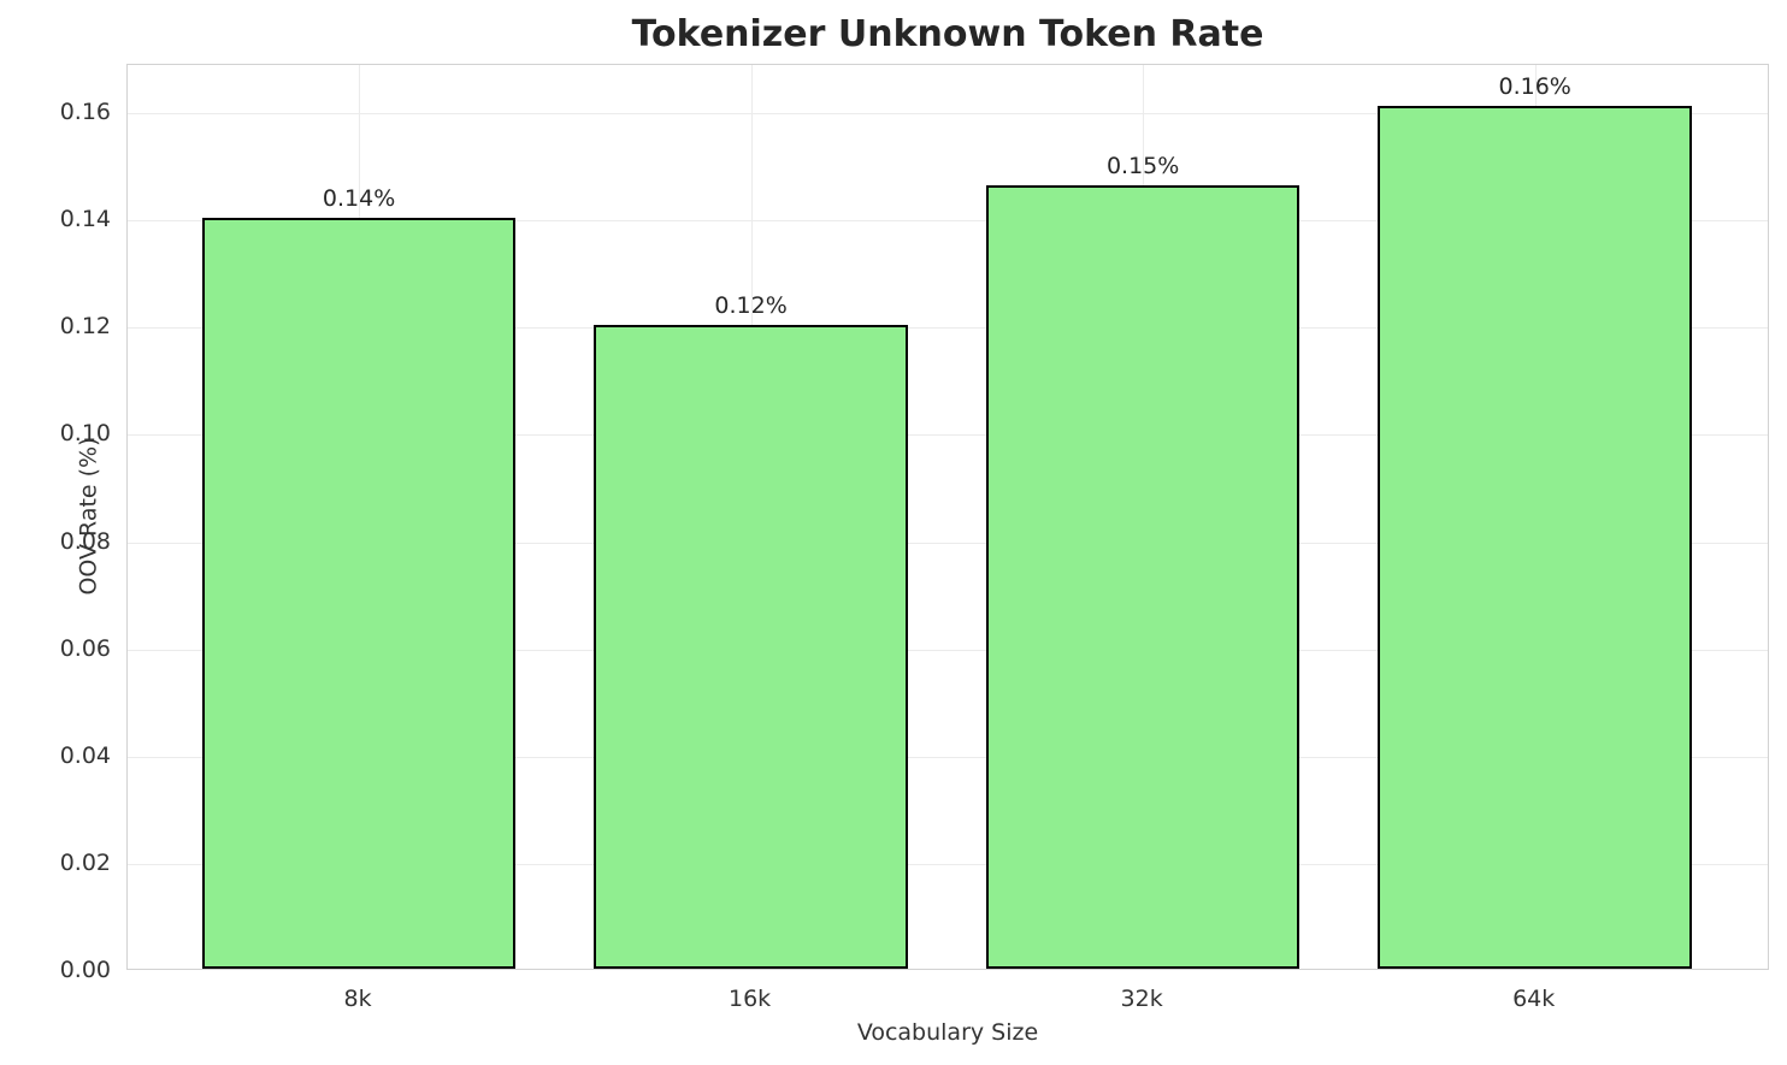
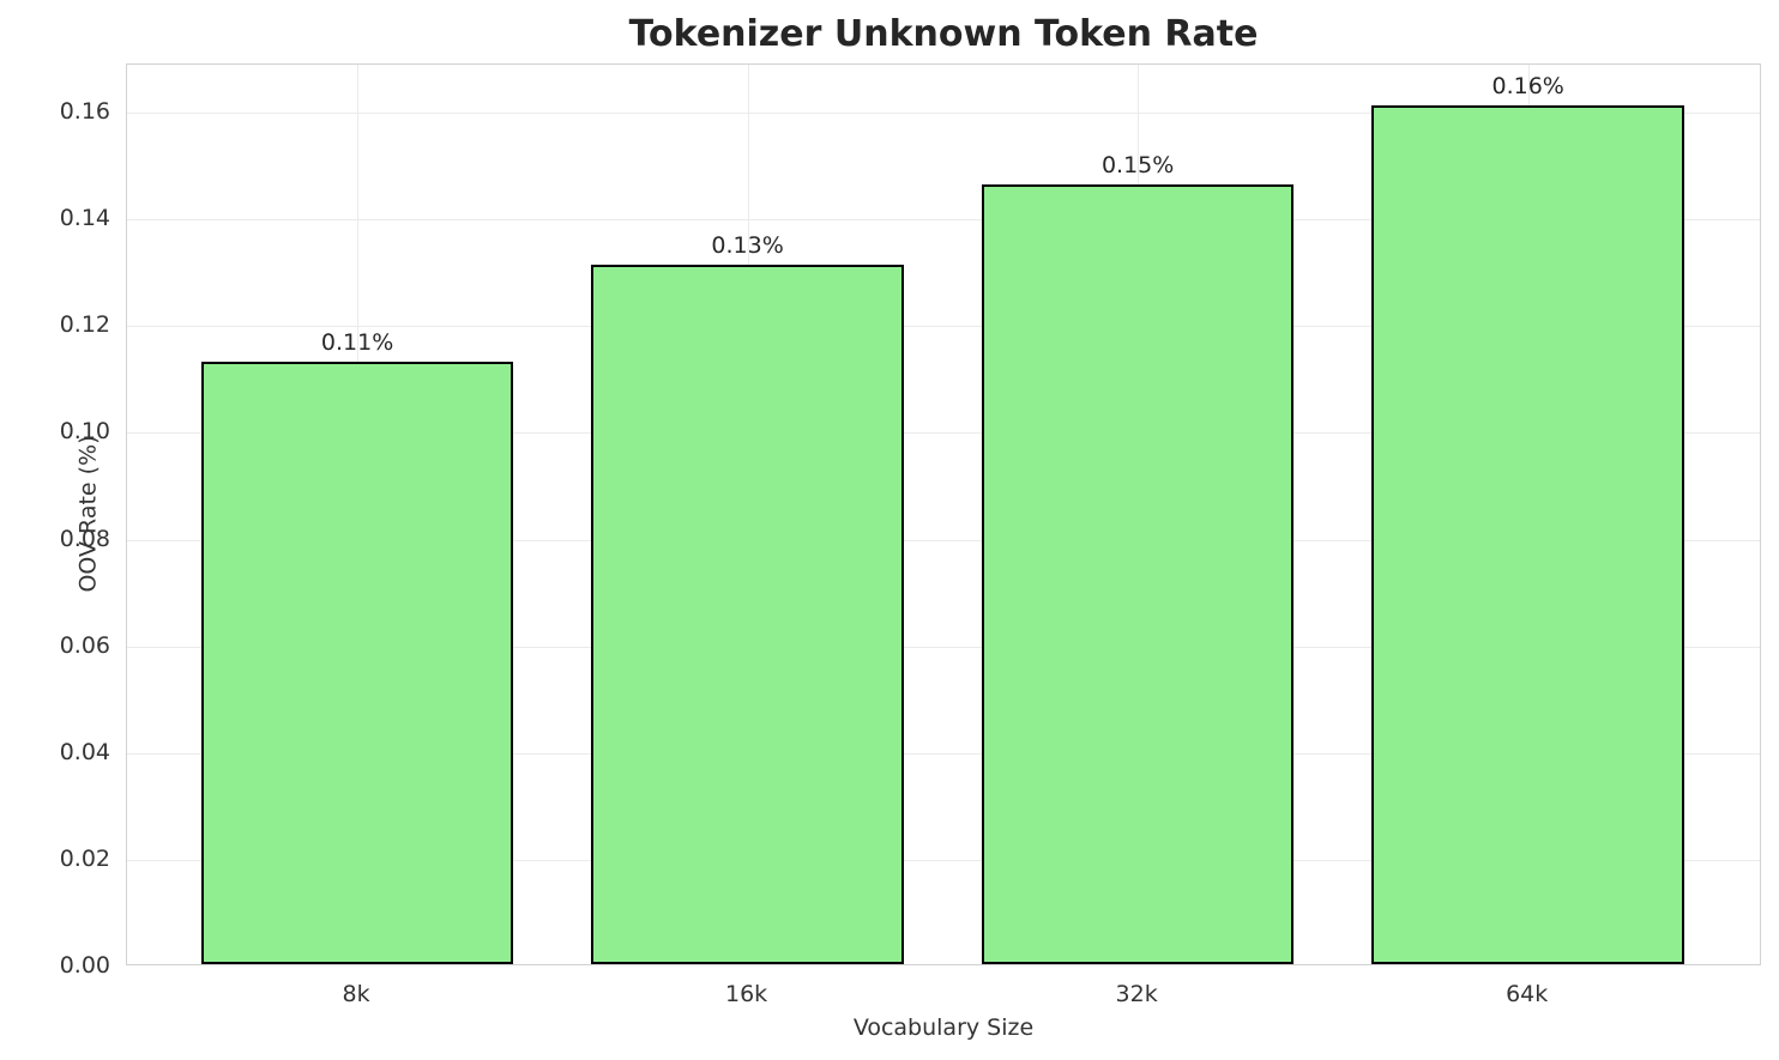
8k: 0.14% -> 0.11%
16k: 0.12% -> 0.13%
